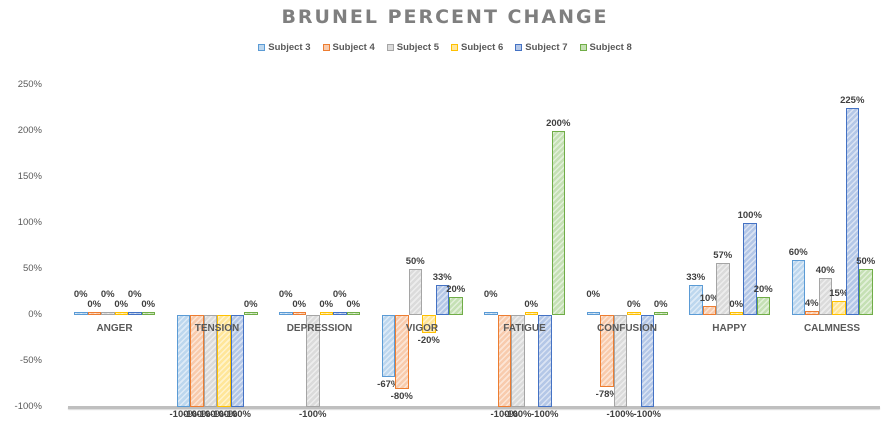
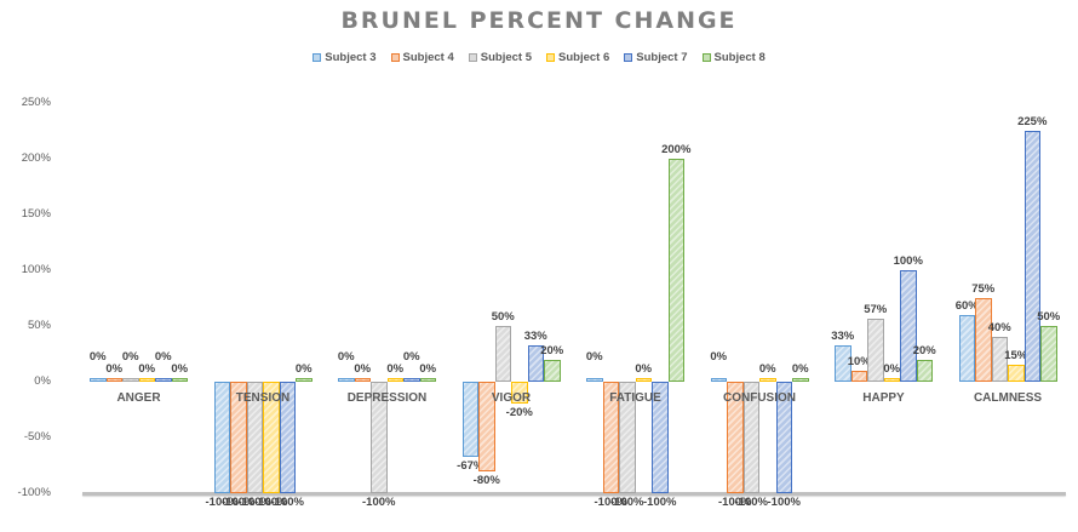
Subject 4/CONFUSION: -78% -> -100%
Subject 4/CALMNESS: 4% -> 75%
